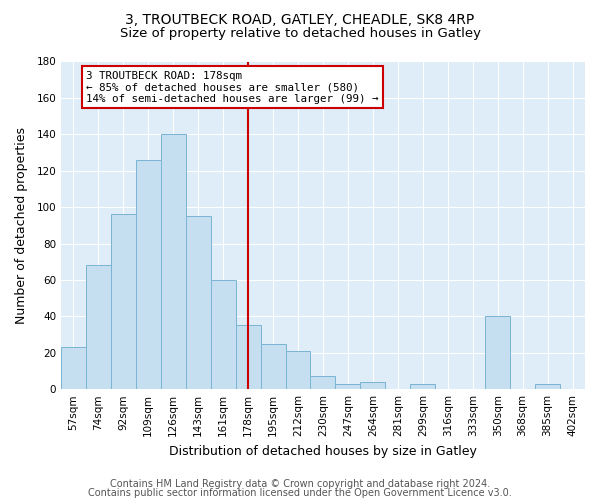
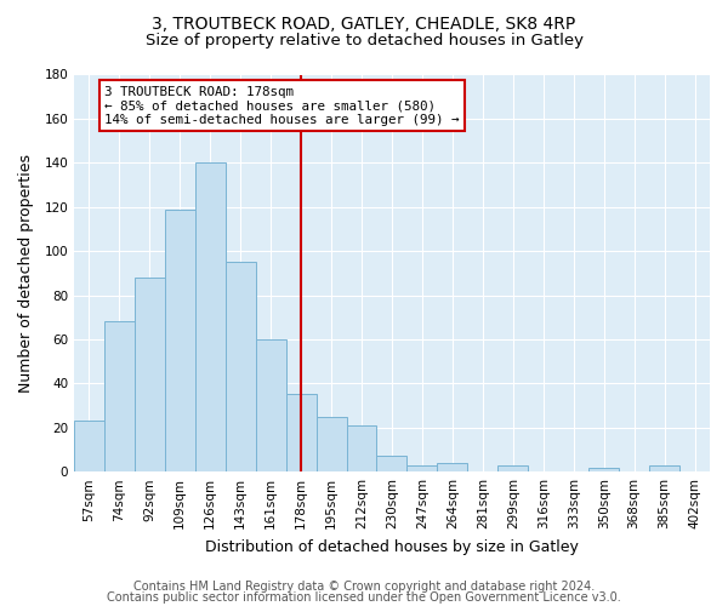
92sqm: 96 -> 88
109sqm: 126 -> 119
350sqm: 40 -> 2
